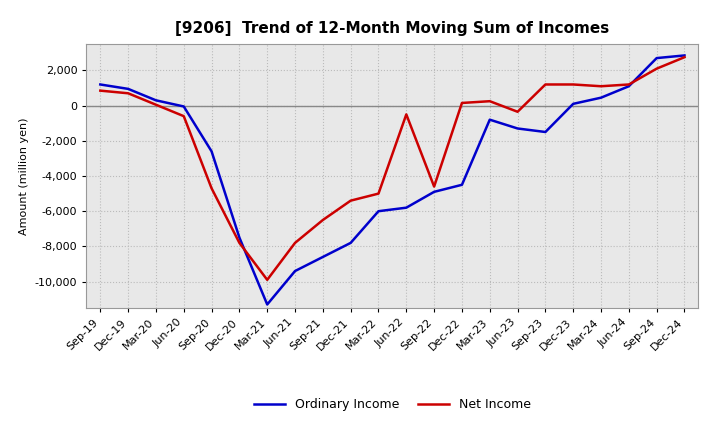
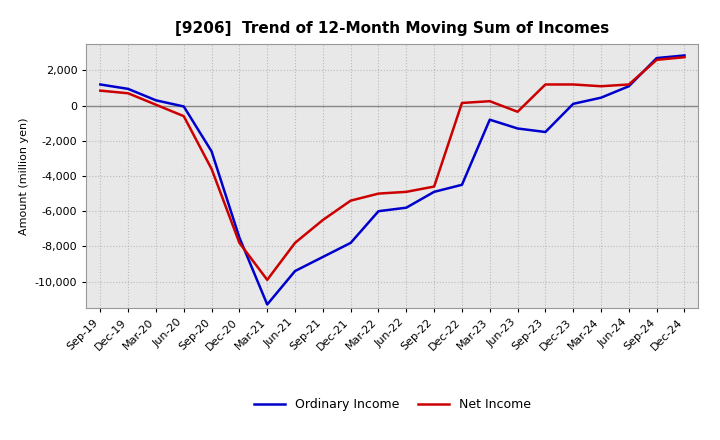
Net Income/Sep-20: -4,700 -> -3,600
Net Income/Jun-22: -500 -> -4,900
Net Income/Sep-24: 2,100 -> 2,600
